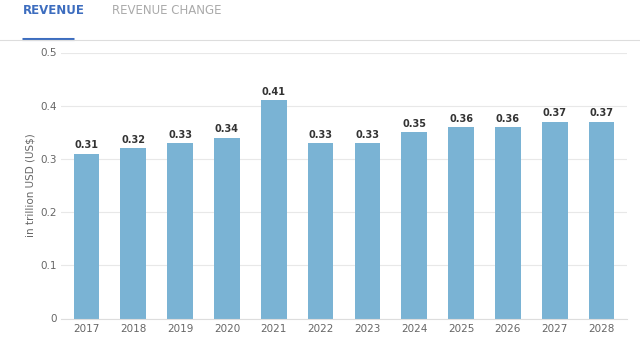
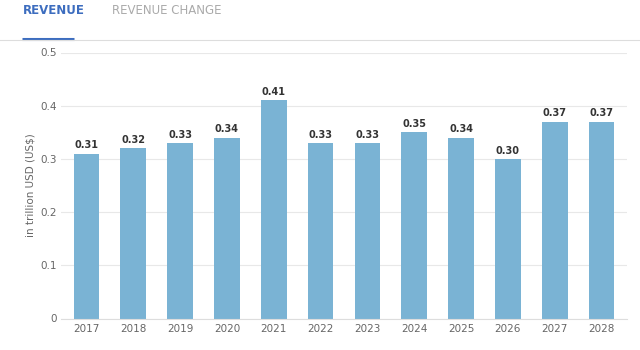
2025: 0.36 -> 0.34
2026: 0.36 -> 0.30
